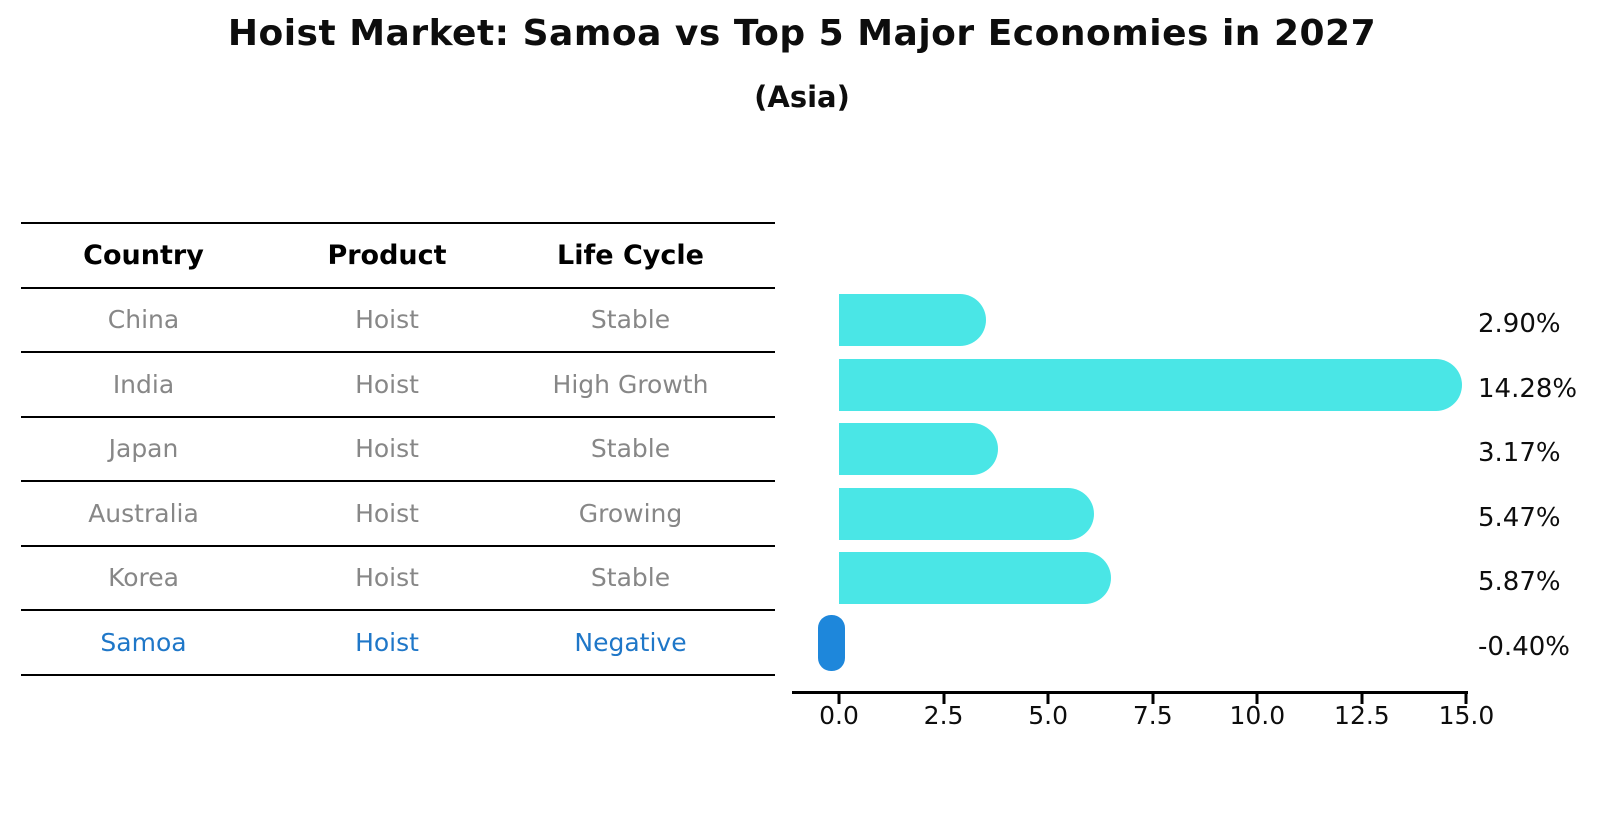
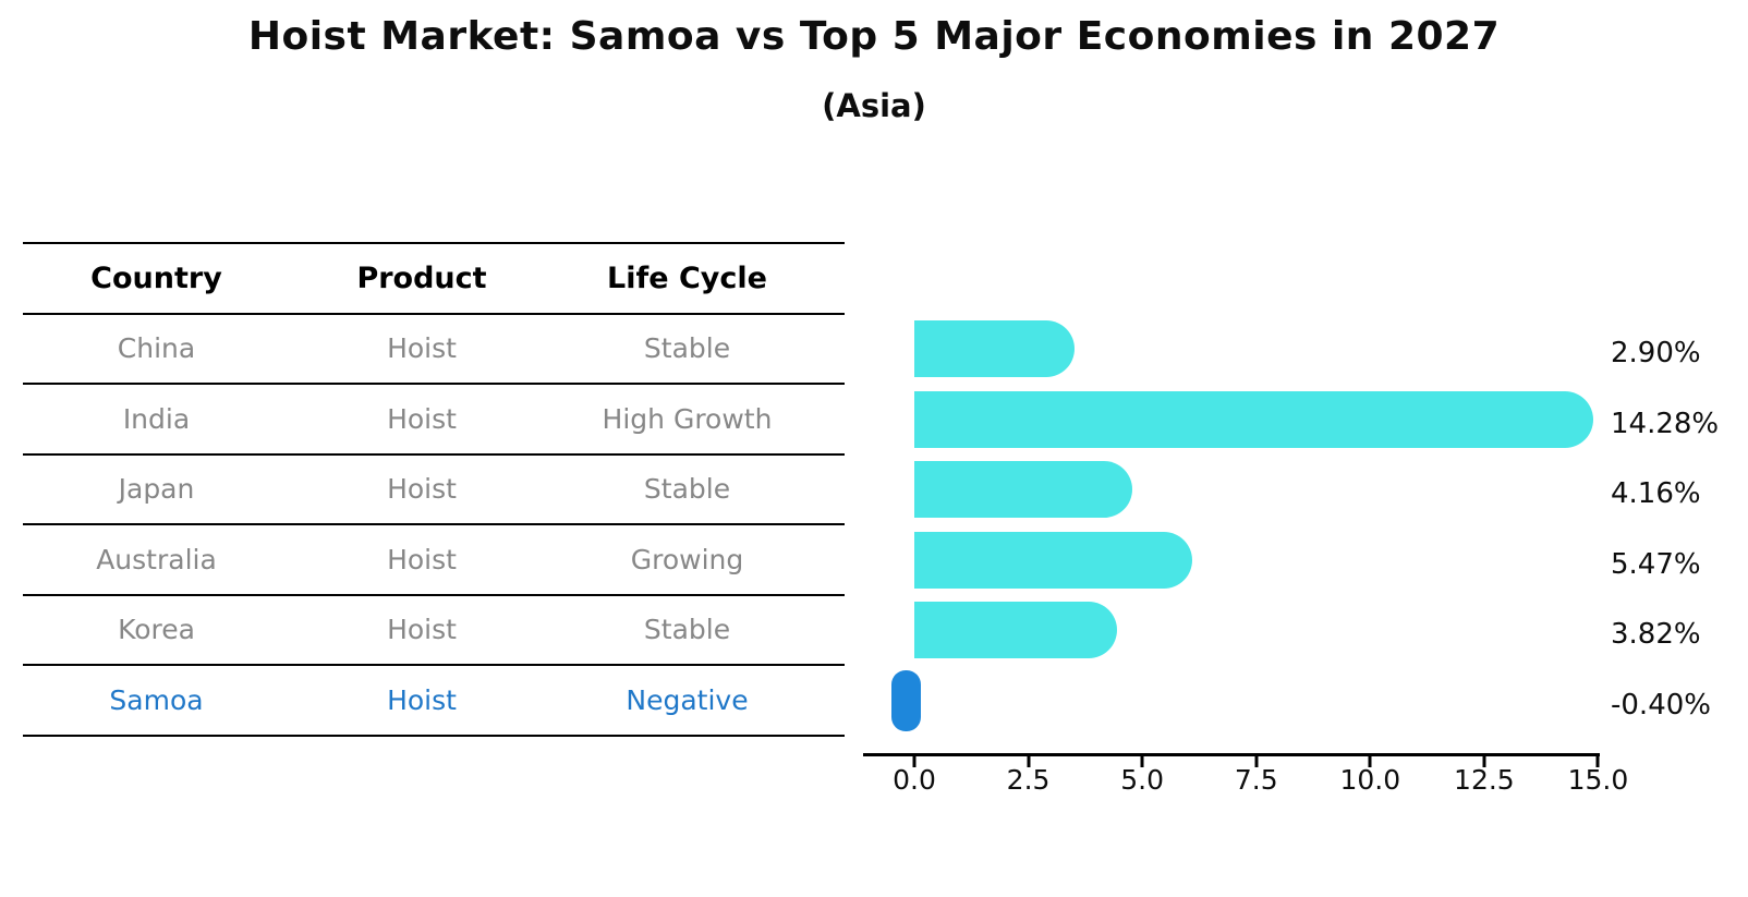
Japan: 3.17% -> 4.16%
Korea: 5.87% -> 3.82%
